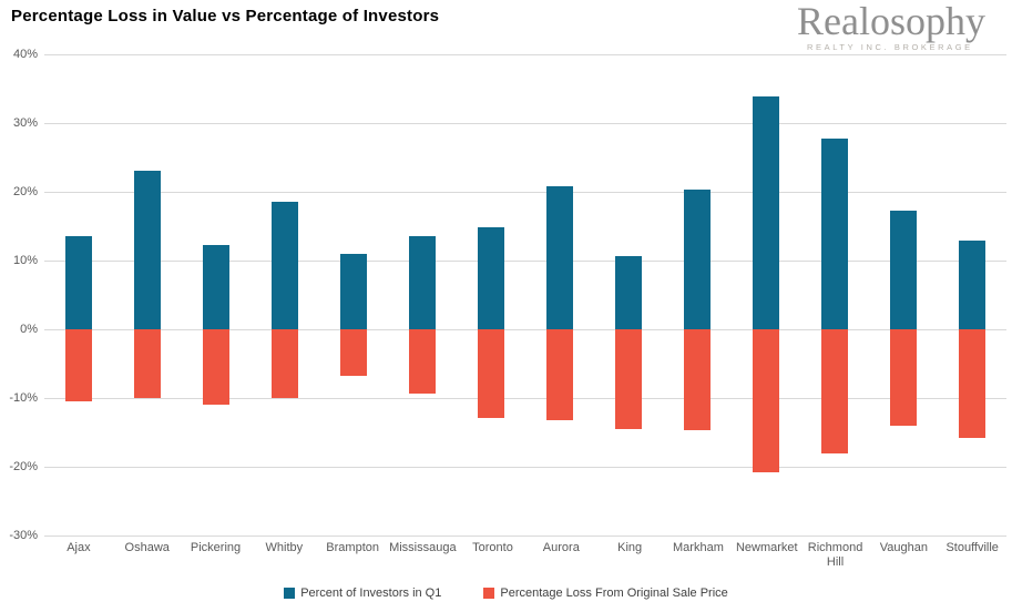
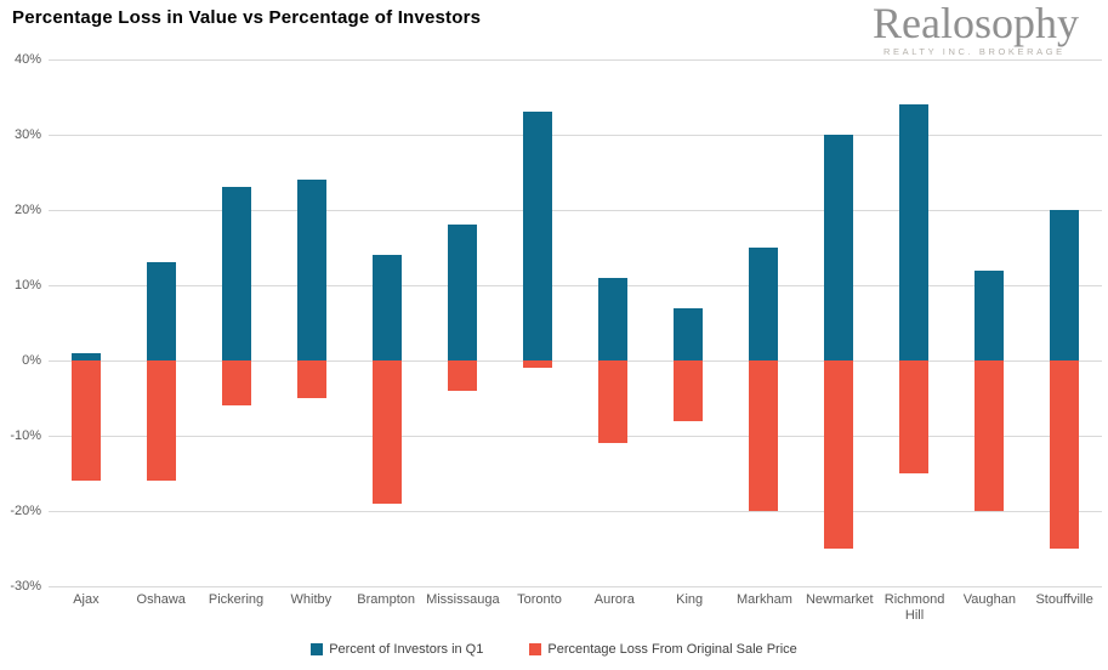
Percent of Investors in Q1/Ajax: 14% -> 1%
Percentage Loss From Original Sale Price/Ajax: -10% -> -16%
Percent of Investors in Q1/Oshawa: 23% -> 13%
Percentage Loss From Original Sale Price/Oshawa: -10% -> -16%
Percent of Investors in Q1/Pickering: 12% -> 23%
Percentage Loss From Original Sale Price/Pickering: -11% -> -6%
Percent of Investors in Q1/Whitby: 18% -> 24%
Percentage Loss From Original Sale Price/Whitby: -10% -> -5%
Percent of Investors in Q1/Brampton: 11% -> 14%
Percentage Loss From Original Sale Price/Brampton: -7% -> -19%
Percent of Investors in Q1/Mississauga: 14% -> 18%
Percentage Loss From Original Sale Price/Mississauga: -9% -> -4%
Percent of Investors in Q1/Toronto: 15% -> 33%
Percentage Loss From Original Sale Price/Toronto: -13% -> -1%
Percent of Investors in Q1/Aurora: 21% -> 11%
Percentage Loss From Original Sale Price/Aurora: -13% -> -11%
Percent of Investors in Q1/King: 11% -> 7%
Percentage Loss From Original Sale Price/King: -14% -> -8%
Percent of Investors in Q1/Markham: 20% -> 15%
Percentage Loss From Original Sale Price/Markham: -15% -> -20%
Percent of Investors in Q1/Newmarket: 34% -> 30%
Percentage Loss From Original Sale Price/Newmarket: -21% -> -25%
Percent of Investors in Q1/Richmond Hill: 28% -> 34%
Percentage Loss From Original Sale Price/Richmond Hill: -18% -> -15%
Percent of Investors in Q1/Vaughan: 17% -> 12%
Percentage Loss From Original Sale Price/Vaughan: -14% -> -20%
Percent of Investors in Q1/Stouffville: 13% -> 20%
Percentage Loss From Original Sale Price/Stouffville: -16% -> -25%
